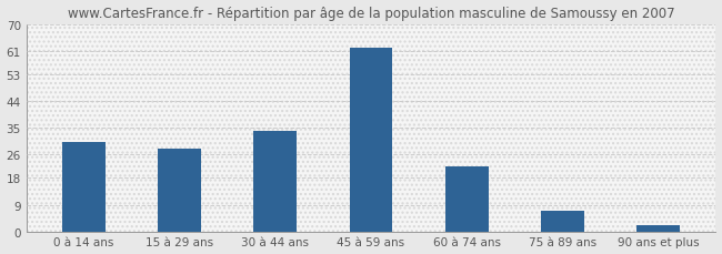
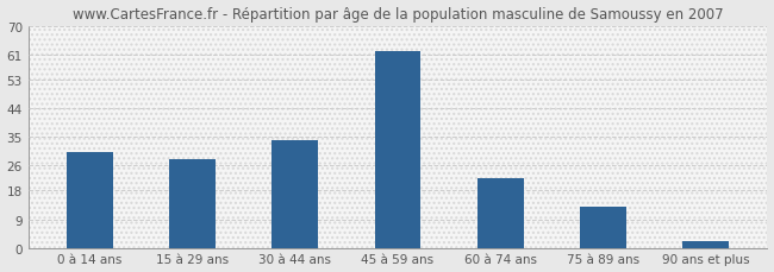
75 à 89 ans: 7 -> 13
